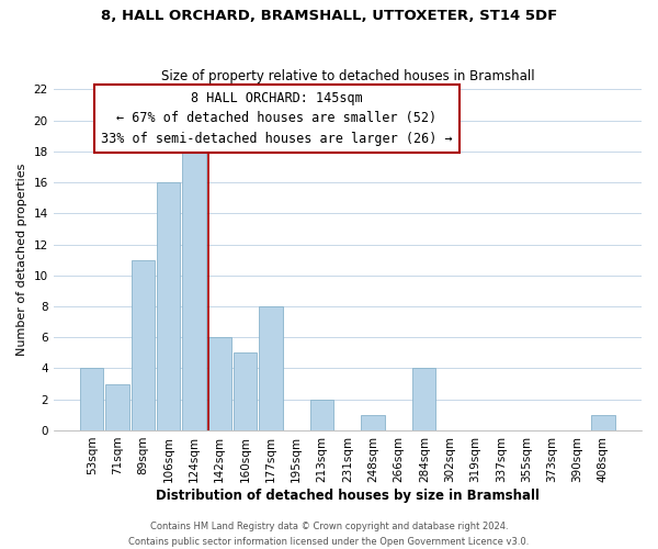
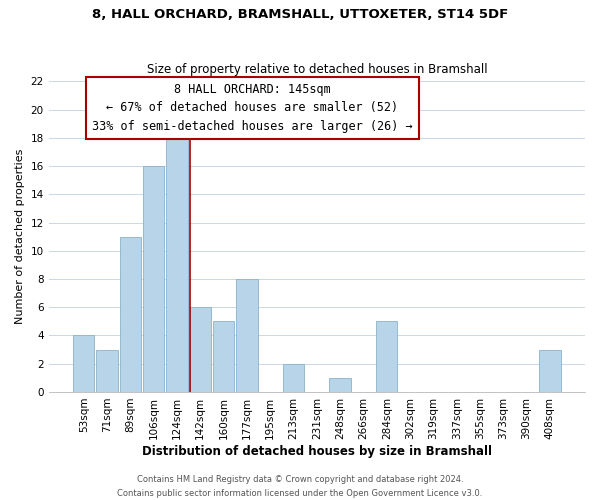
284sqm: 4 -> 5
408sqm: 1 -> 3
